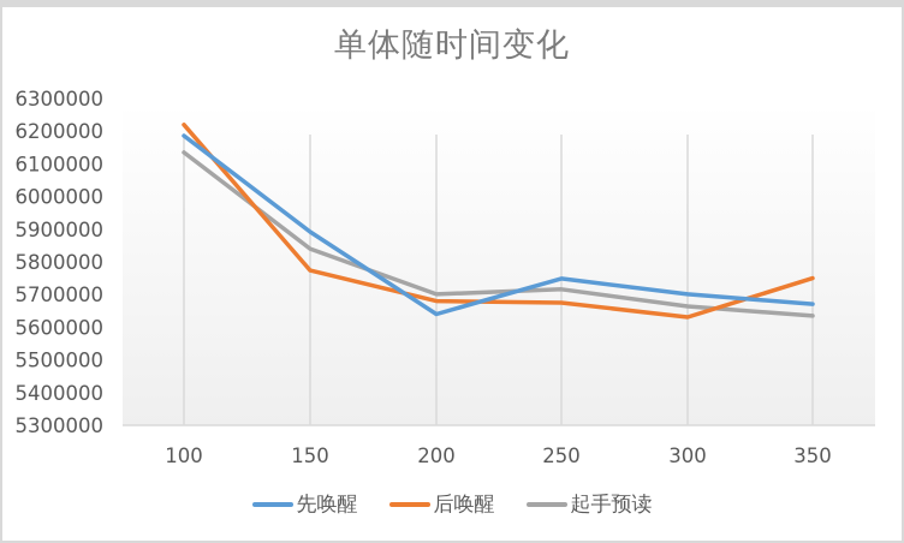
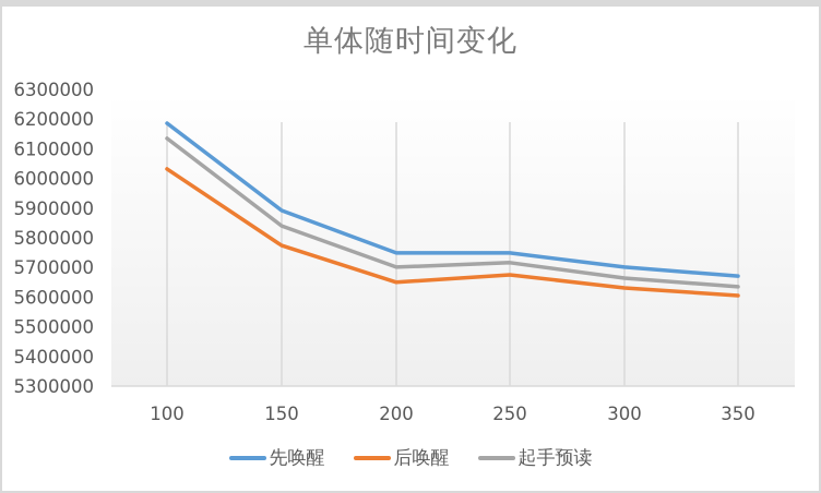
后唤醒/100: 6220000 -> 6030000
先唤醒/200: 5640000 -> 5750000
后唤醒/200: 5680000 -> 5650000
后唤醒/350: 5750000 -> 5600000
